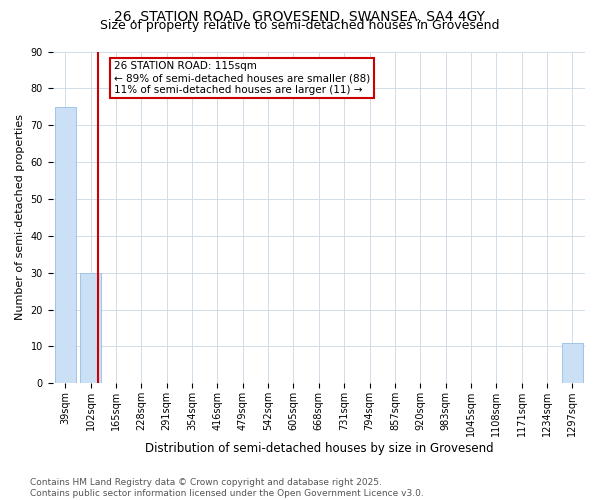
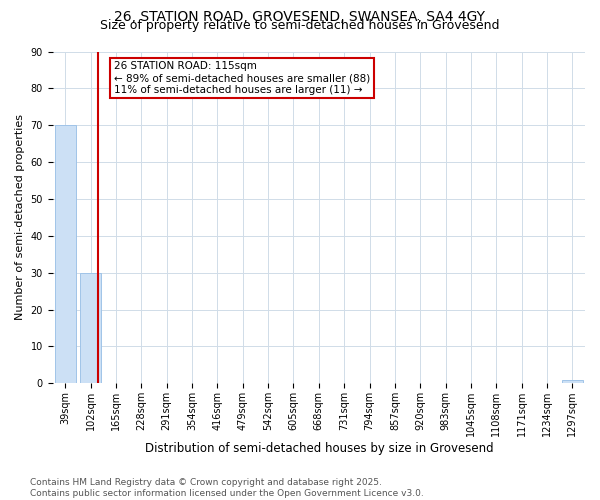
39sqm: 75 -> 70
1297sqm: 11 -> 1
